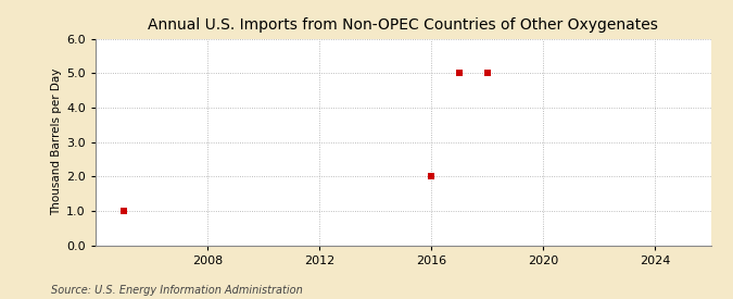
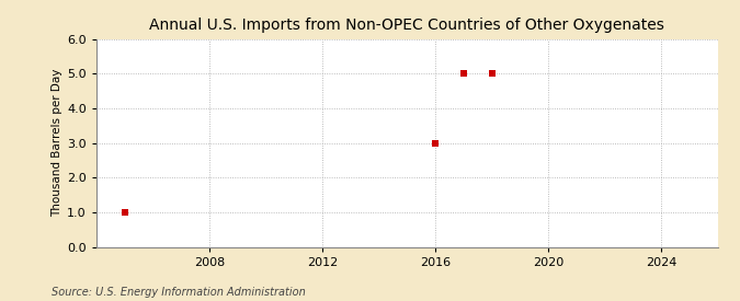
2016: 2 -> 3
